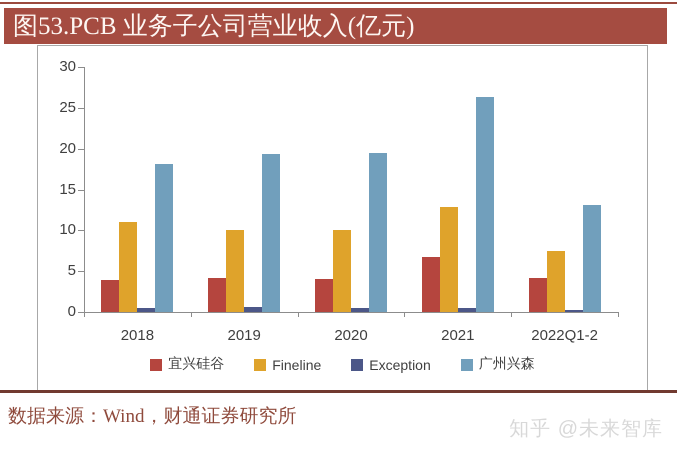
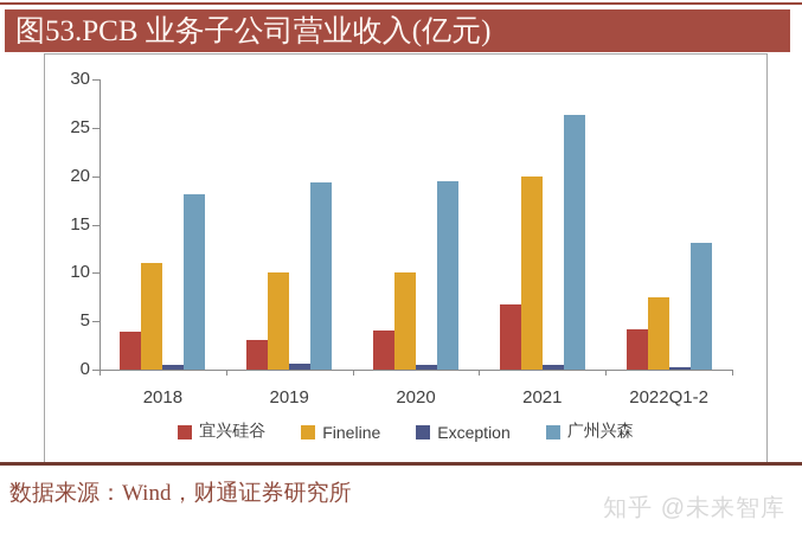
宜兴硅谷/2019: 4 -> 3
Fineline/2021: 13 -> 20
